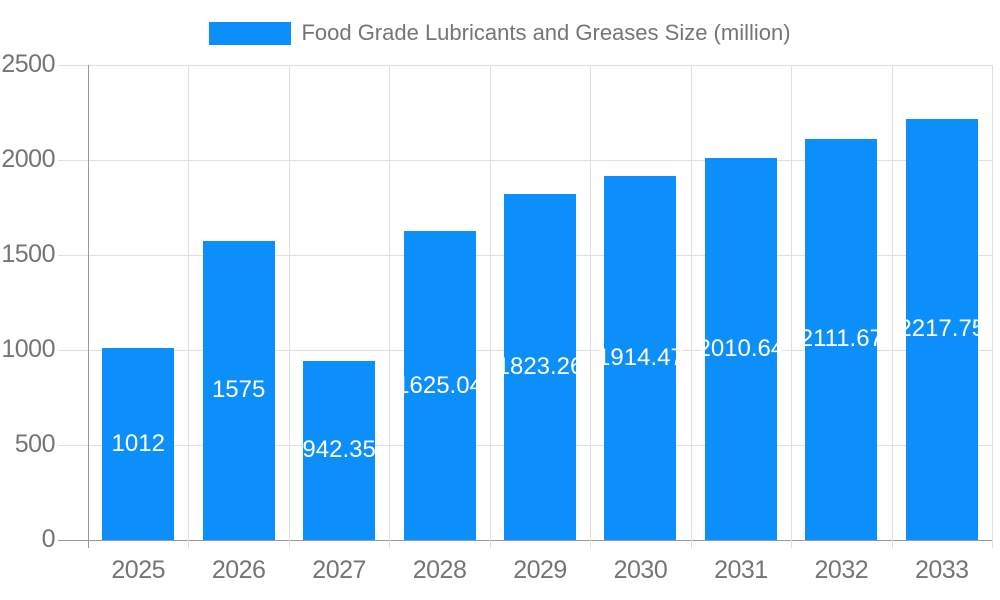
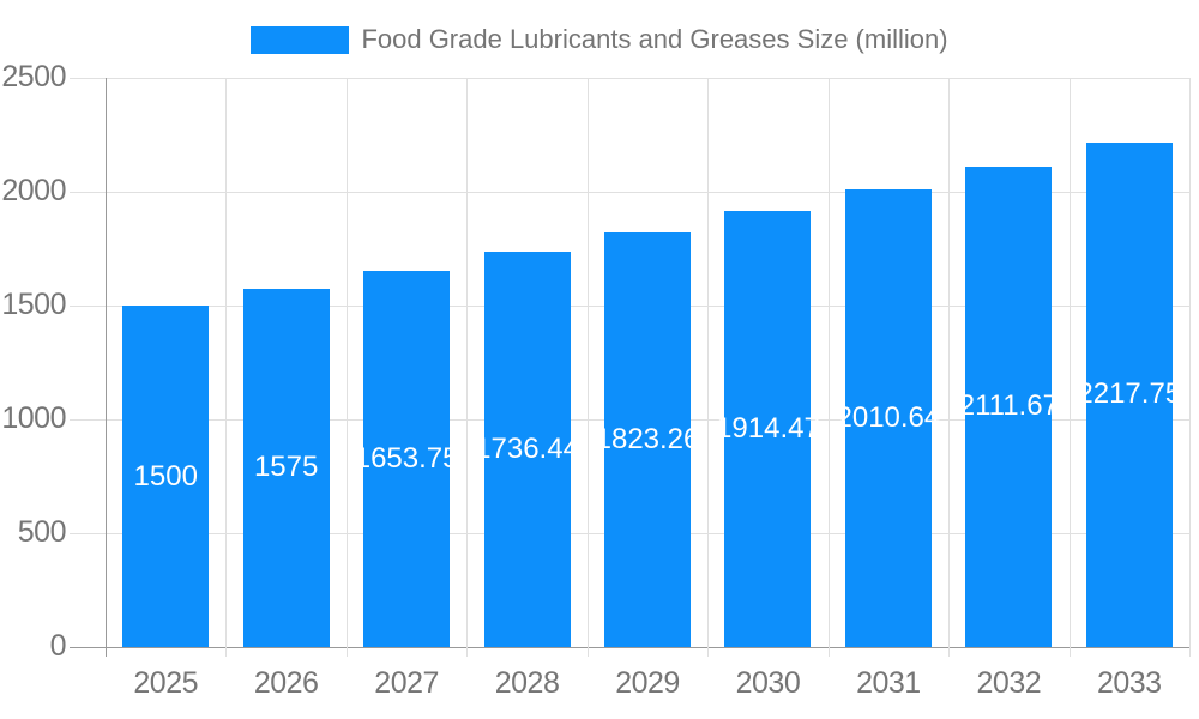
2025: 1012 -> 1500
2027: 942.35 -> 1653.75
2028: 1625.04 -> 1736.44
